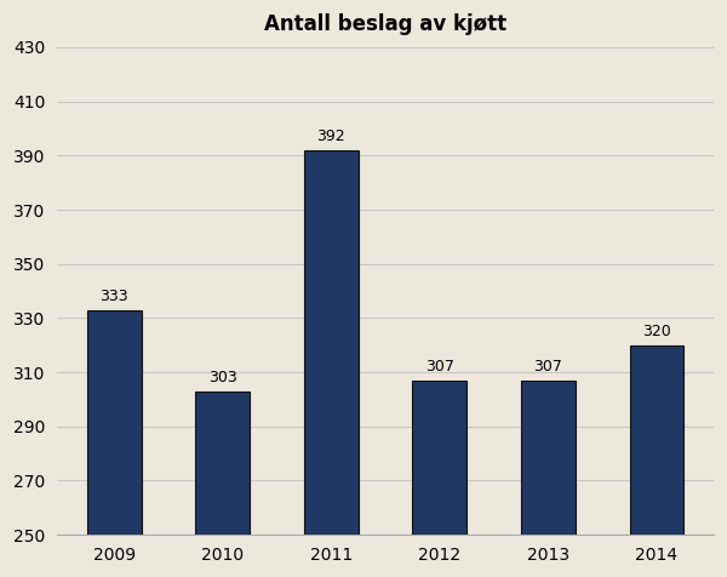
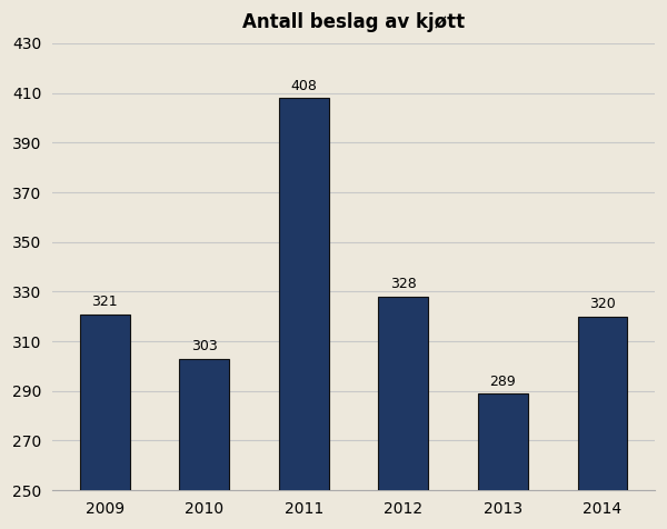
2009: 333 -> 321
2011: 392 -> 408
2012: 307 -> 328
2013: 307 -> 289
